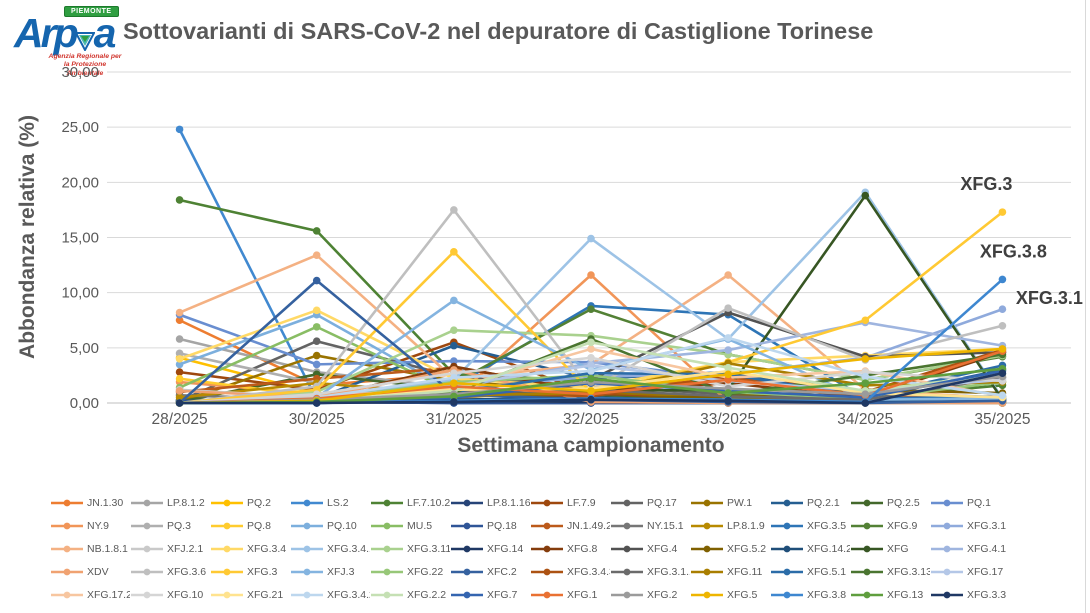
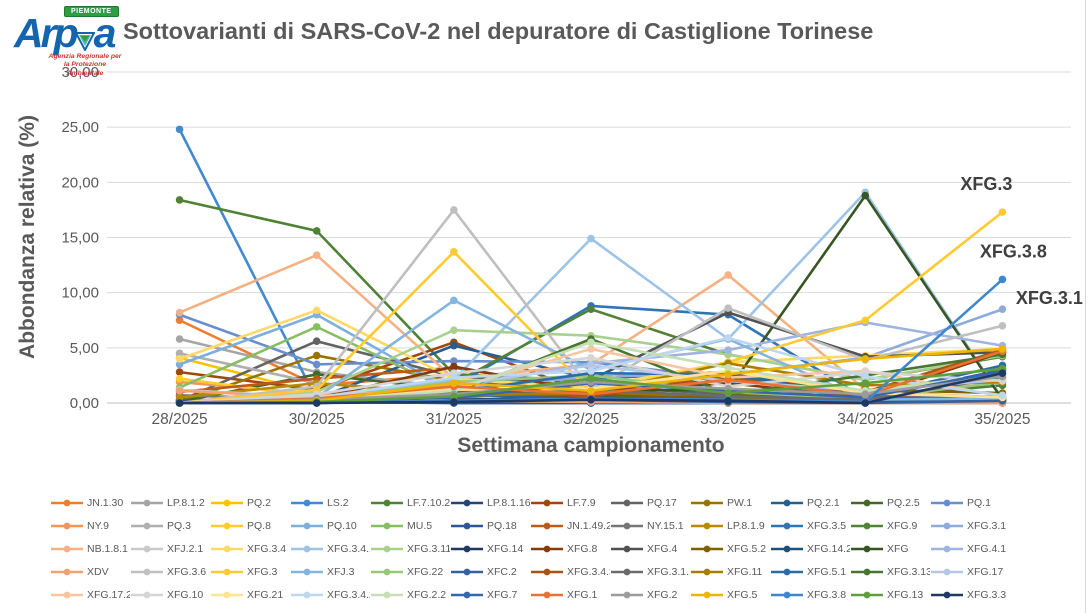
XFC.2/30/2025: 11,1 -> 0,2
XDV/31/2025: 3,0 -> 0,2
NY.9/32/2025: 11,6 -> 0,2
